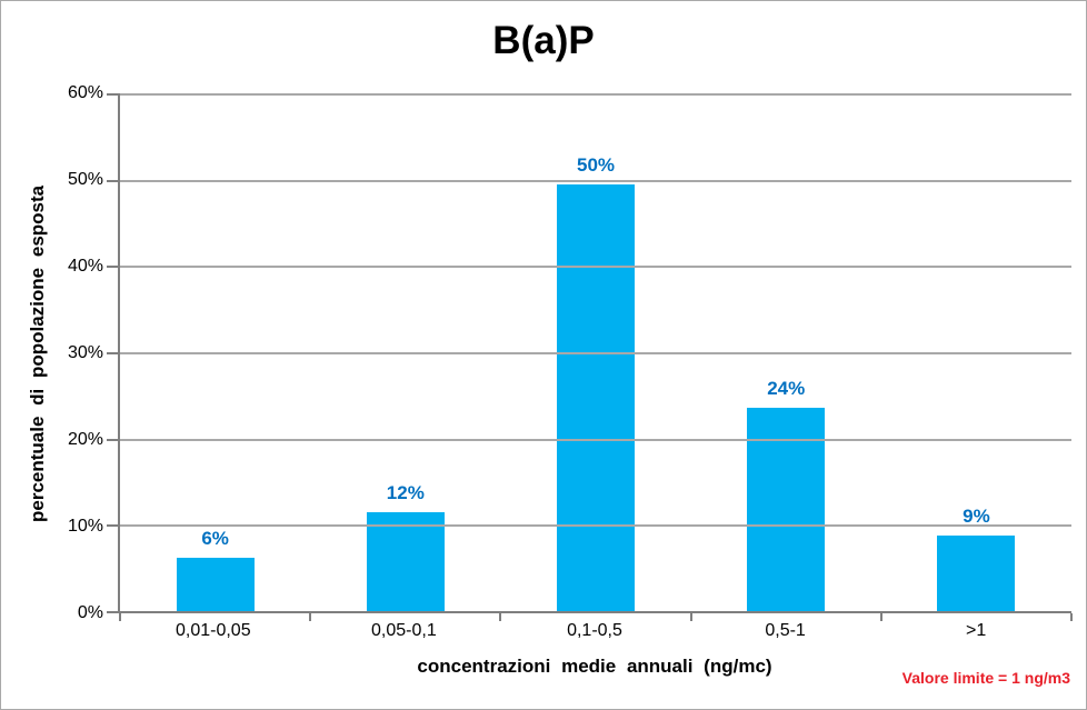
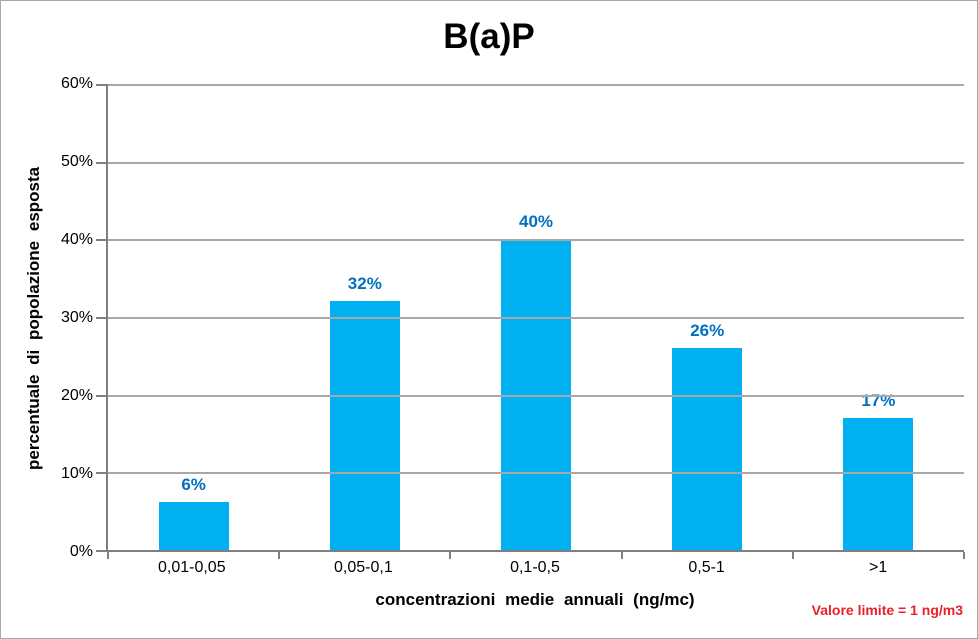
0,05-0,1: 12% -> 32%
0,1-0,5: 50% -> 40%
0,5-1: 24% -> 26%
>1: 9% -> 17%
